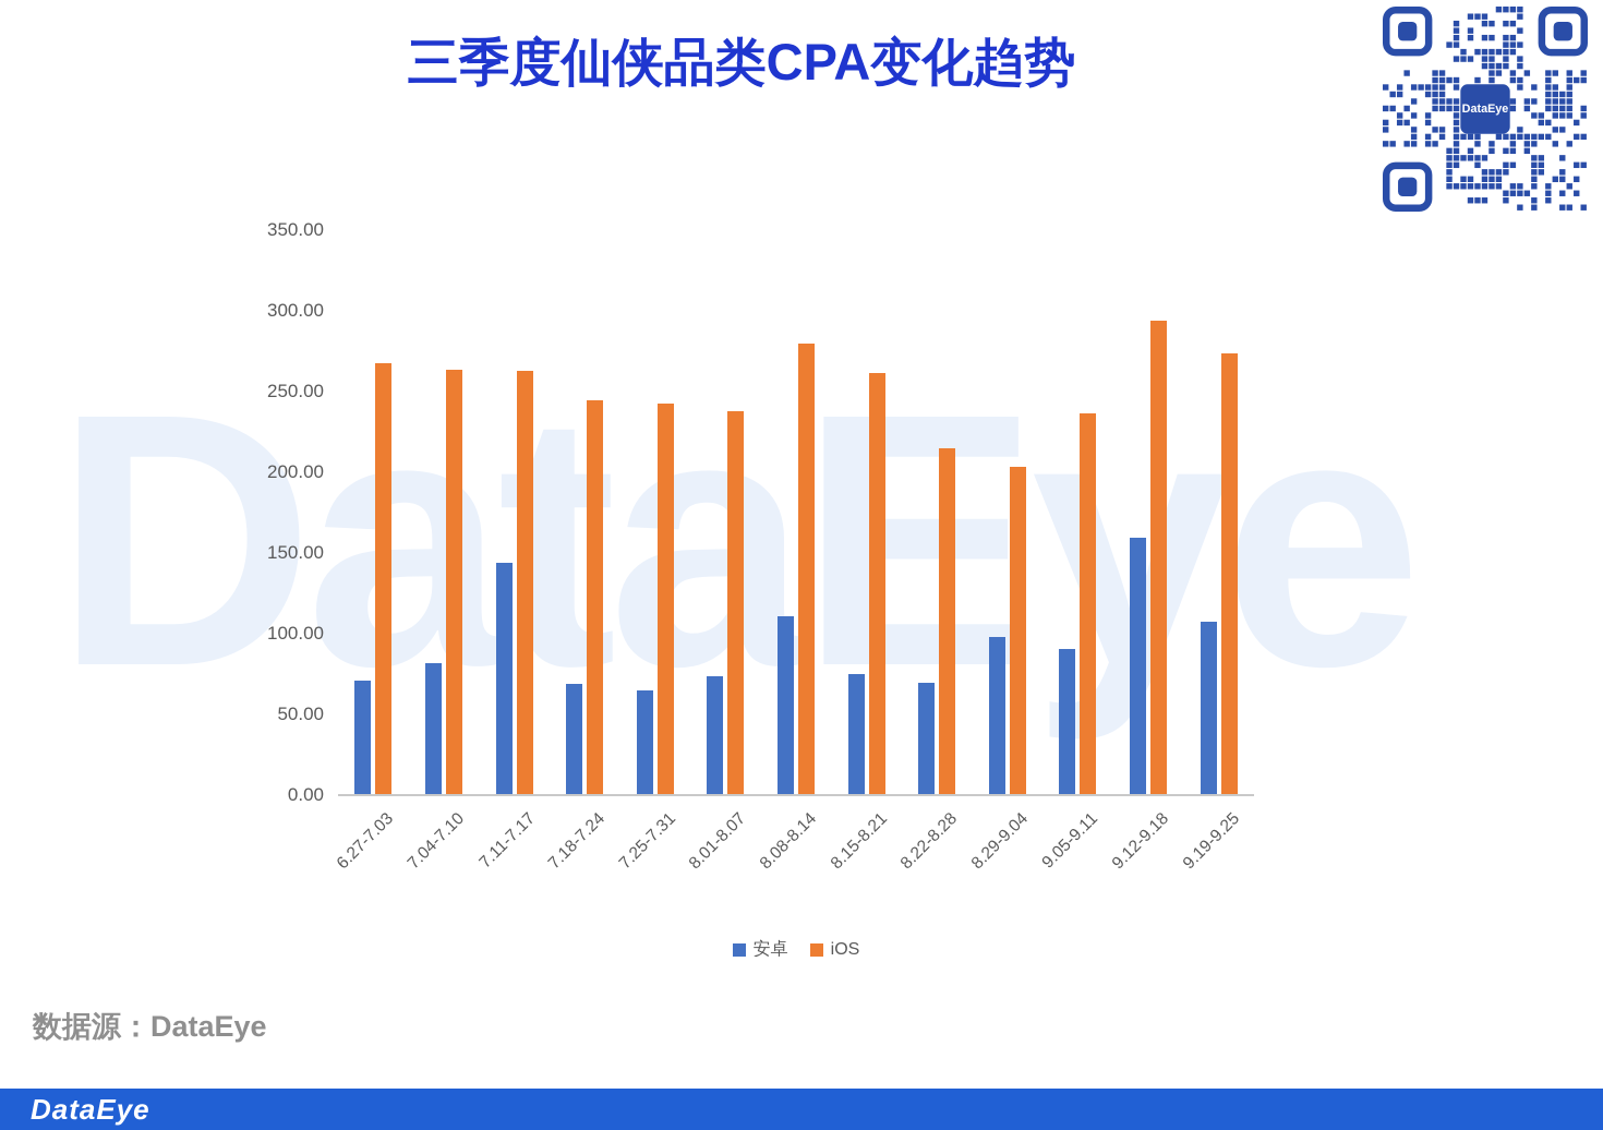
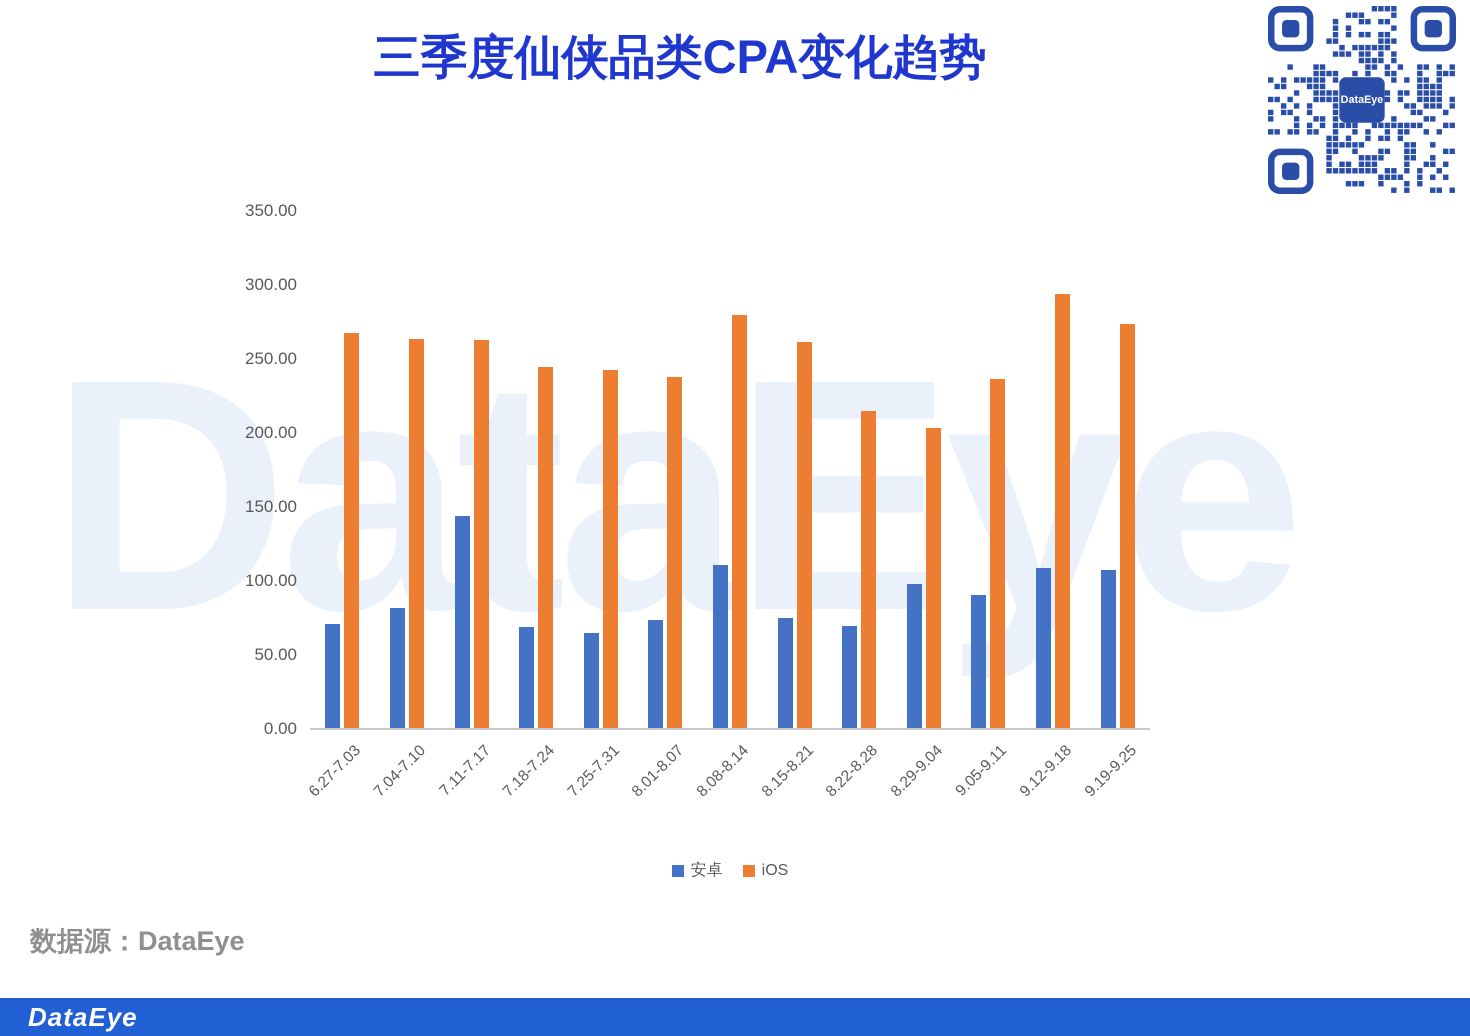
安卓/9.12-9.18: 159 -> 108
